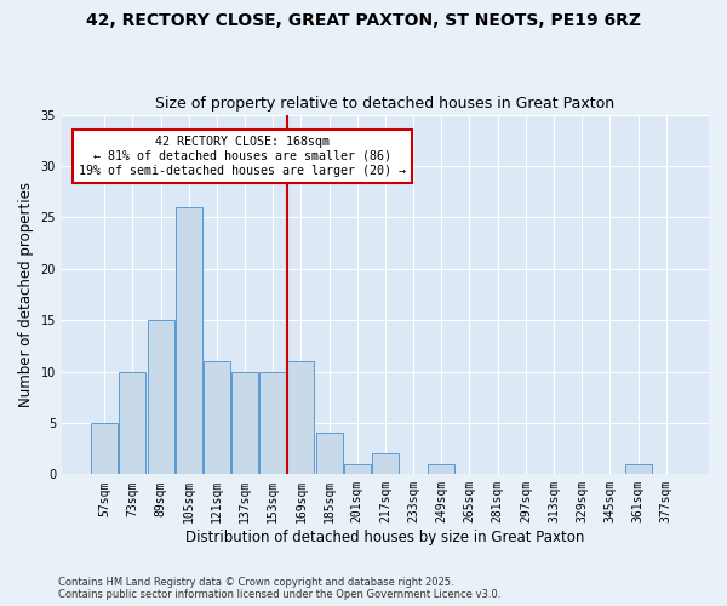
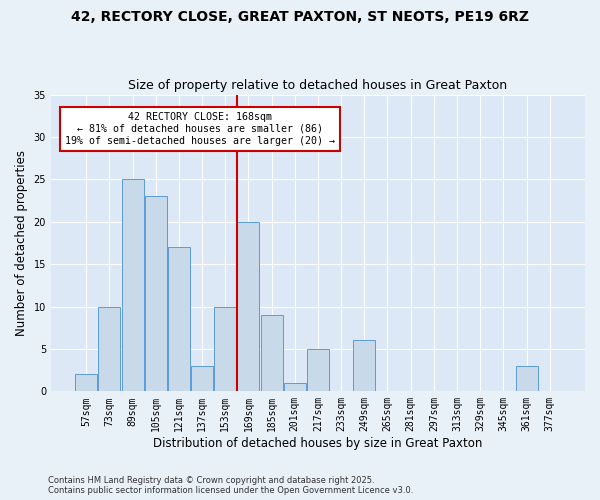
57sqm: 5 -> 2
89sqm: 15 -> 25
105sqm: 26 -> 23
121sqm: 11 -> 17
137sqm: 10 -> 3
169sqm: 11 -> 20
185sqm: 4 -> 9
217sqm: 2 -> 5
249sqm: 1 -> 6
361sqm: 1 -> 3
